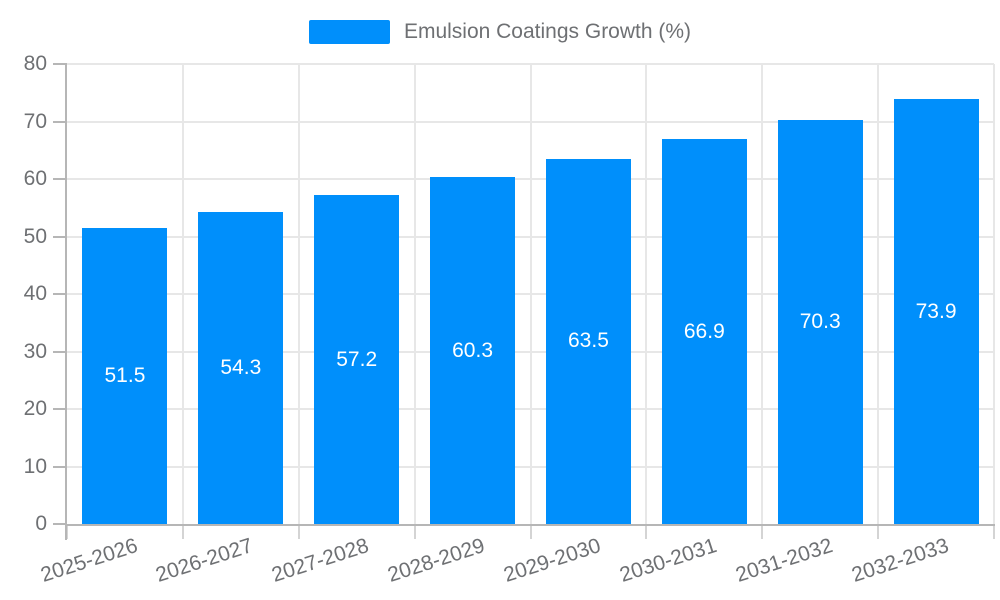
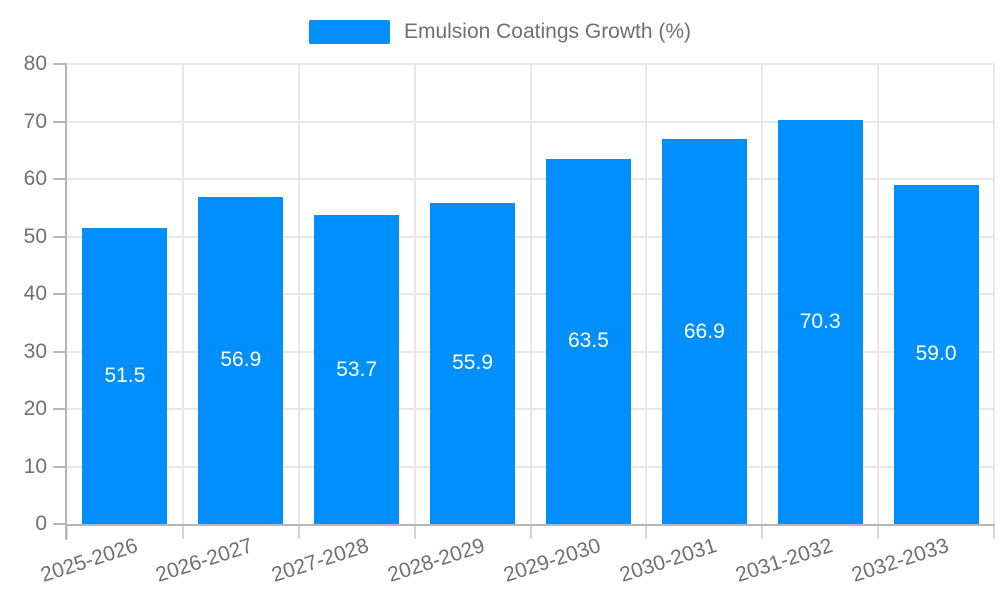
2026-2027: 54.3 -> 56.9
2027-2028: 57.2 -> 53.7
2028-2029: 60.3 -> 55.9
2032-2033: 73.9 -> 59.0
